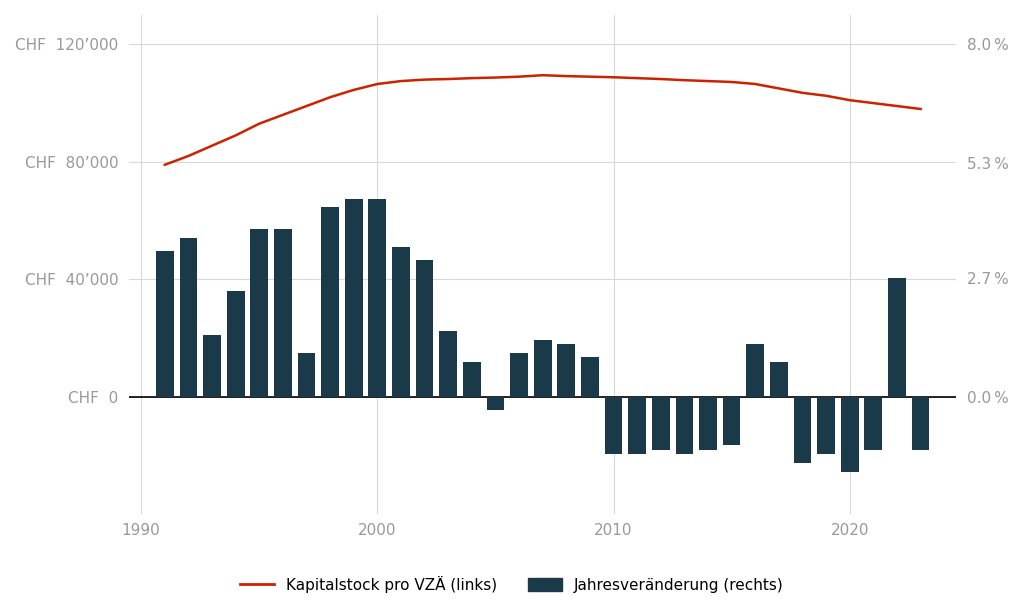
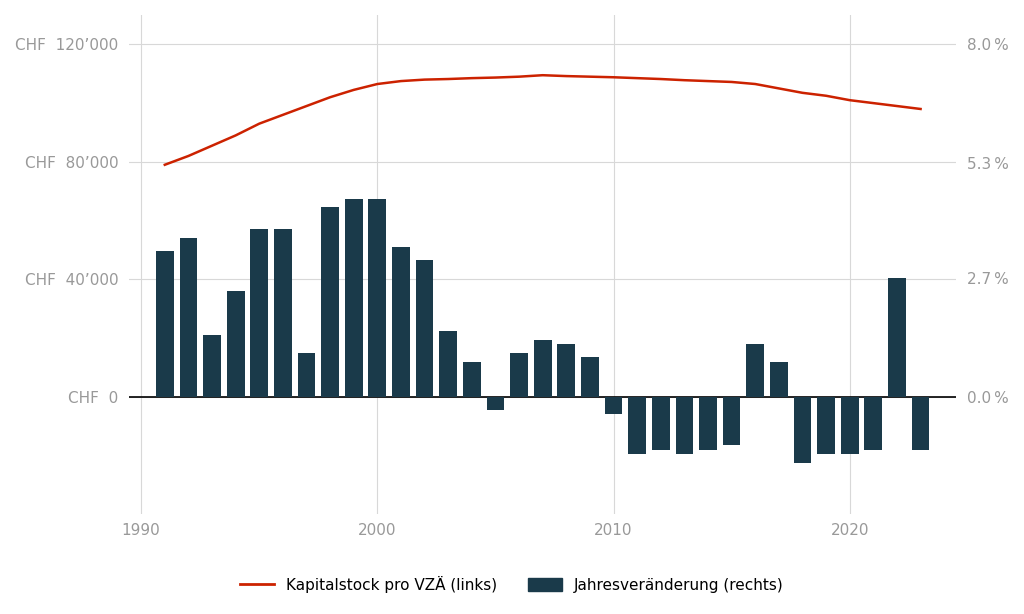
Jahresveränderung (rechts)/2010: -1.3 % -> -0.4 %
Jahresveränderung (rechts)/2020: -1.7 % -> -1.3 %
